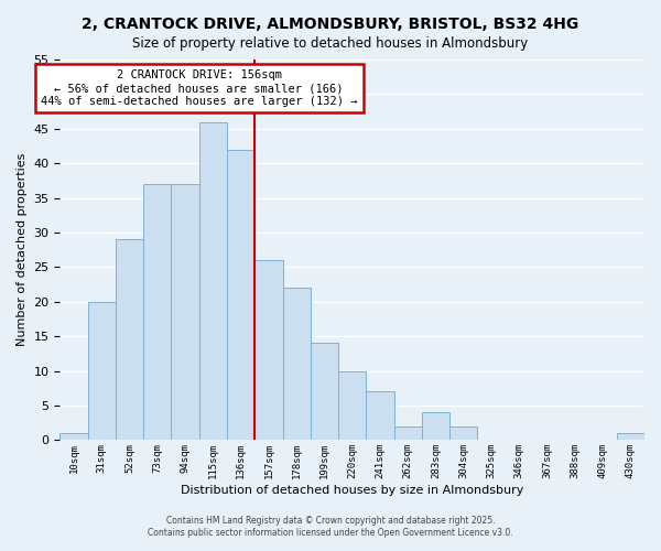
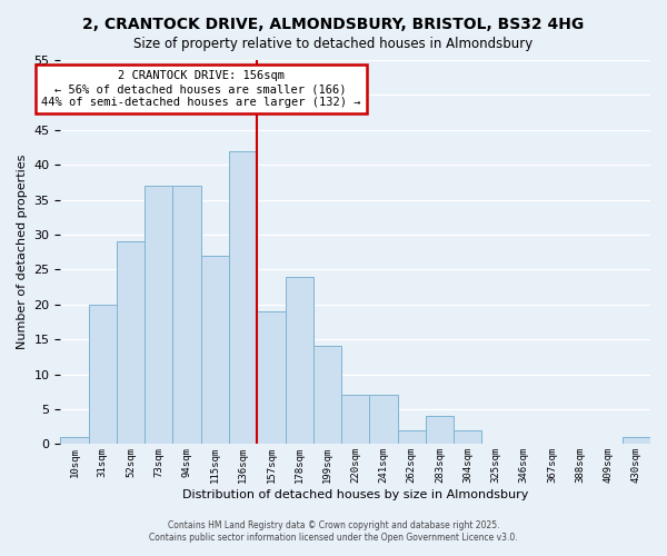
115sqm: 46 -> 27
157sqm: 26 -> 19
178sqm: 22 -> 24
220sqm: 10 -> 7
